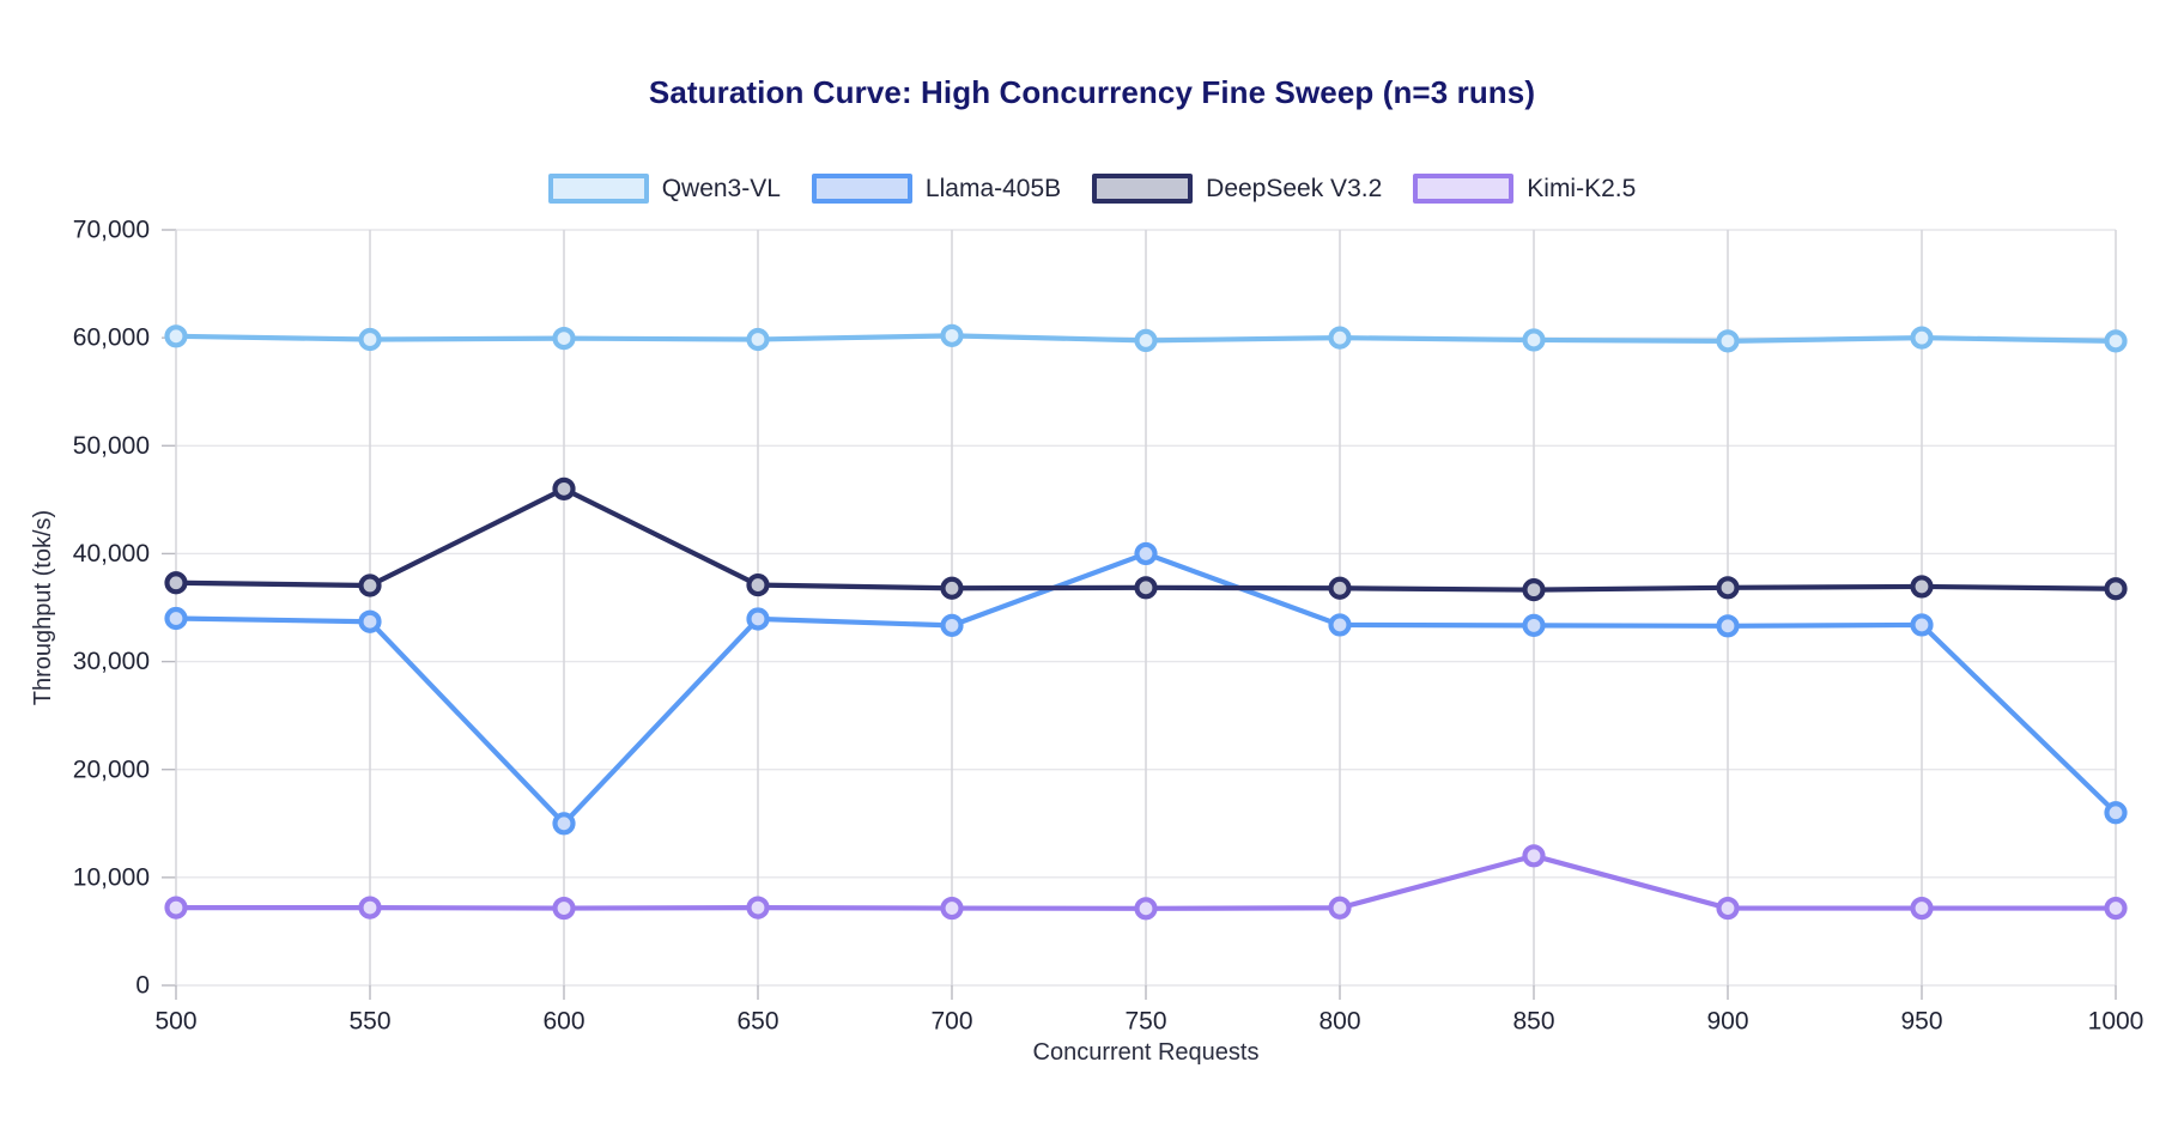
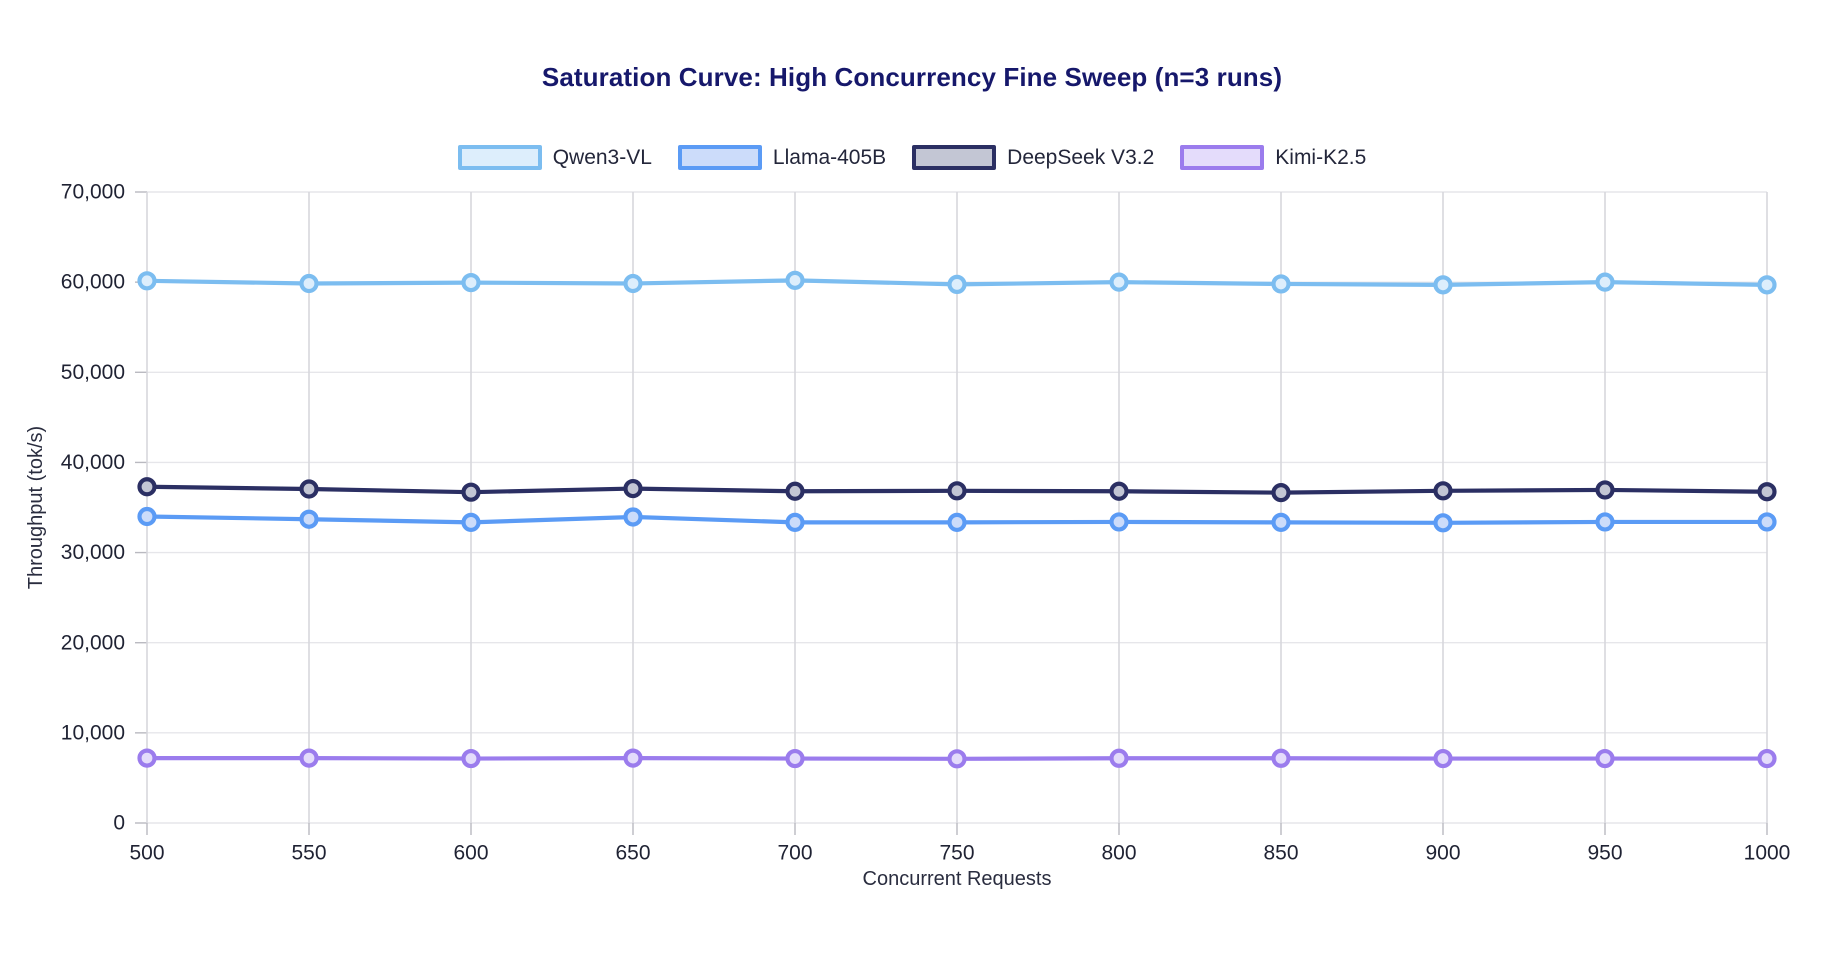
Llama-405B/600: 15000 -> 33000
DeepSeek V3.2/600: 46000 -> 37000
Llama-405B/750: 40000 -> 33000
Kimi-K2.5/850: 12000 -> 7000
Llama-405B/1000: 16000 -> 33000
